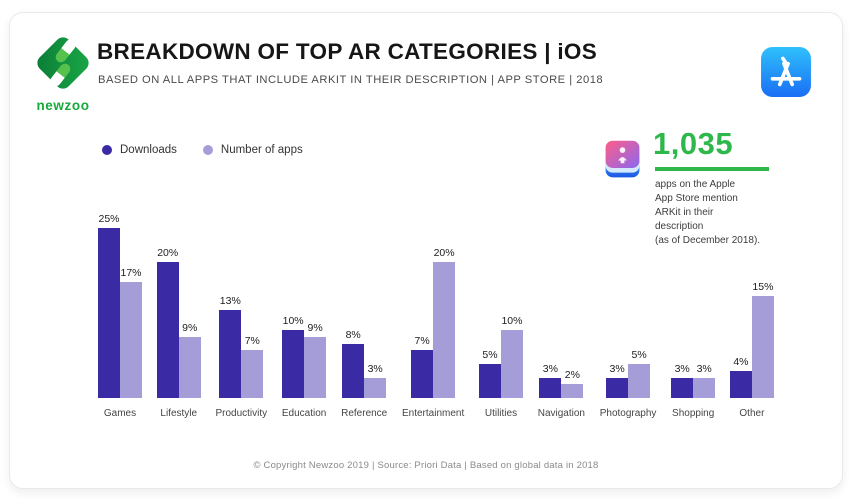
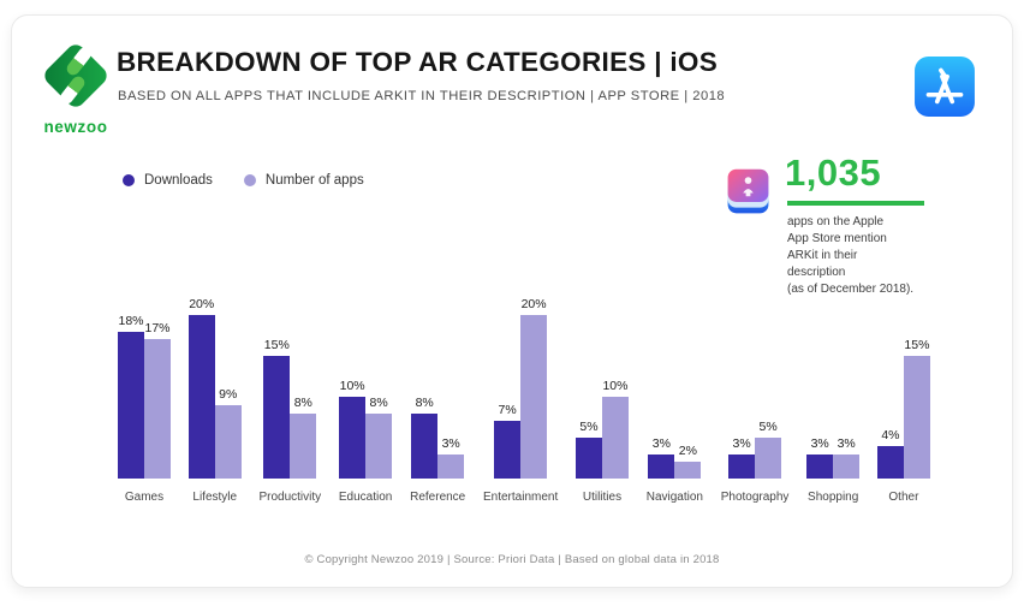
Downloads/Games: 25% -> 18%
Downloads/Productivity: 13% -> 15%
Number of apps/Productivity: 7% -> 8%
Number of apps/Education: 9% -> 8%
